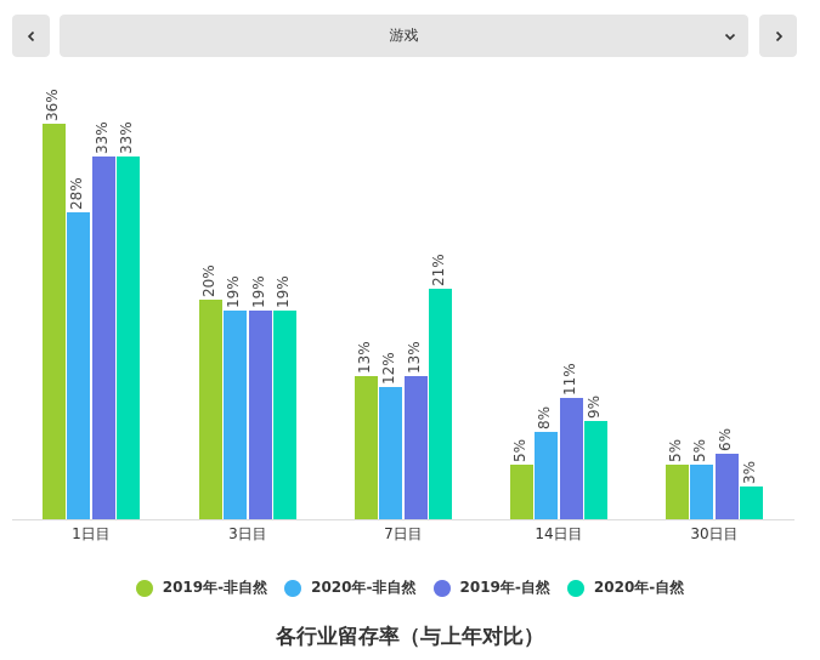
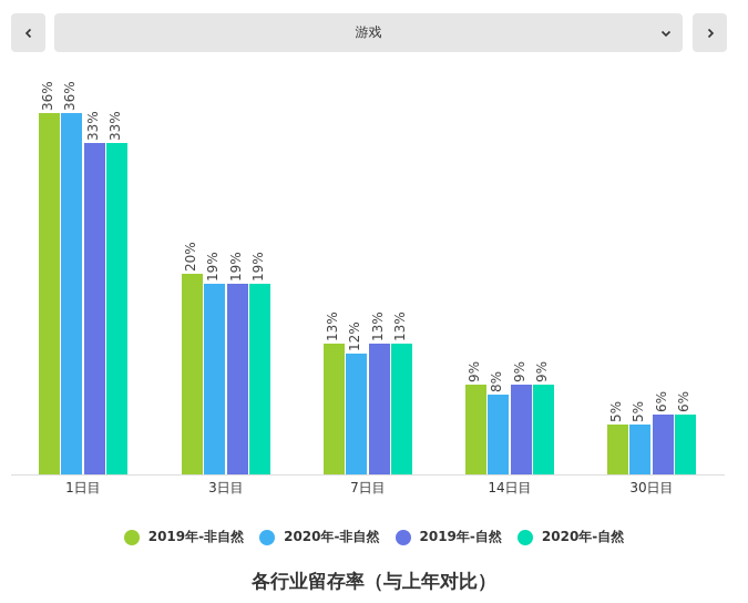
2020年-非自然/1日目: 28% -> 36%
2020年-自然/7日目: 21% -> 13%
2019年-非自然/14日目: 5% -> 9%
2019年-自然/14日目: 11% -> 9%
2020年-自然/30日目: 3% -> 6%
